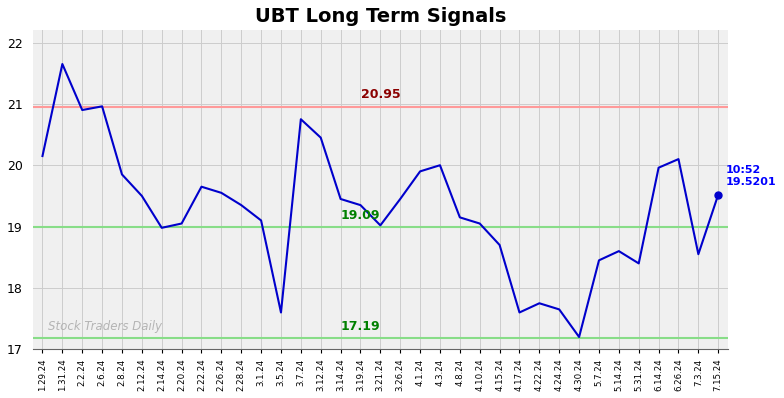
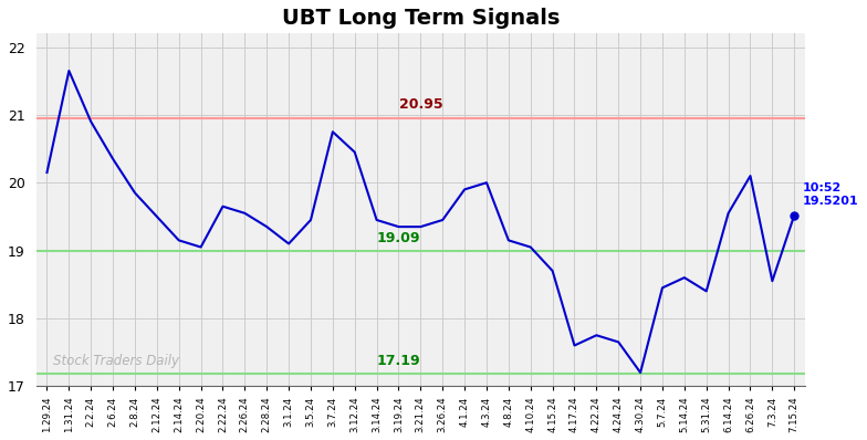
2.6.24: 20.96 -> 20.35
2.14.24: 18.98 -> 19.15
3.5.24: 17.60 -> 19.45
3.21.24: 19.02 -> 19.35
6.14.24: 19.96 -> 19.55
